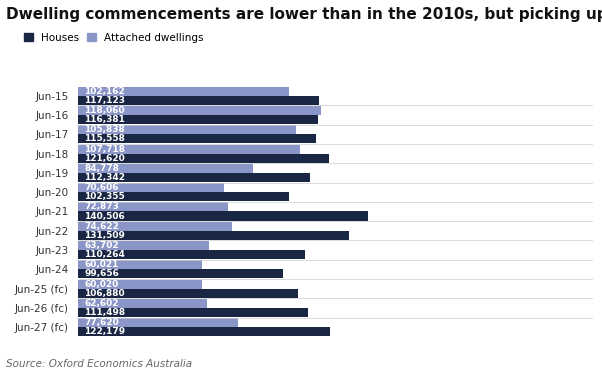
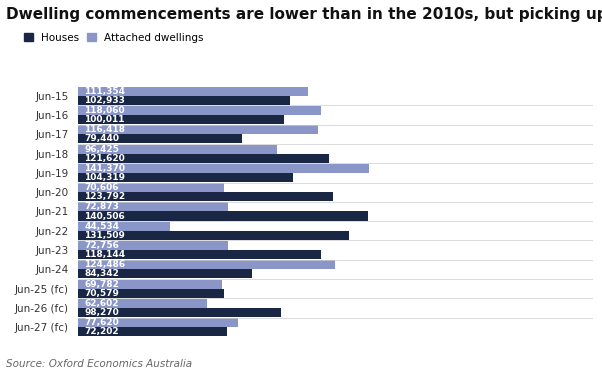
Attached dwellings/Jun-15: 102,162 -> 111,354
Houses/Jun-15: 117,123 -> 102,933
Houses/Jun-16: 116,381 -> 100,011
Attached dwellings/Jun-17: 105,838 -> 116,418
Houses/Jun-17: 115,558 -> 79,440
Attached dwellings/Jun-18: 107,718 -> 96,425
Attached dwellings/Jun-19: 84,778 -> 141,370
Houses/Jun-19: 112,342 -> 104,319
Houses/Jun-20: 102,355 -> 123,792
Attached dwellings/Jun-22: 74,622 -> 44,534
Attached dwellings/Jun-23: 63,702 -> 72,756
Houses/Jun-23: 110,264 -> 118,144
Attached dwellings/Jun-24: 60,021 -> 124,486
Houses/Jun-24: 99,656 -> 84,342
Attached dwellings/Jun-25 (fc): 60,020 -> 69,782
Houses/Jun-25 (fc): 106,880 -> 70,579
Houses/Jun-26 (fc): 111,498 -> 98,270
Houses/Jun-27 (fc): 122,179 -> 72,202
